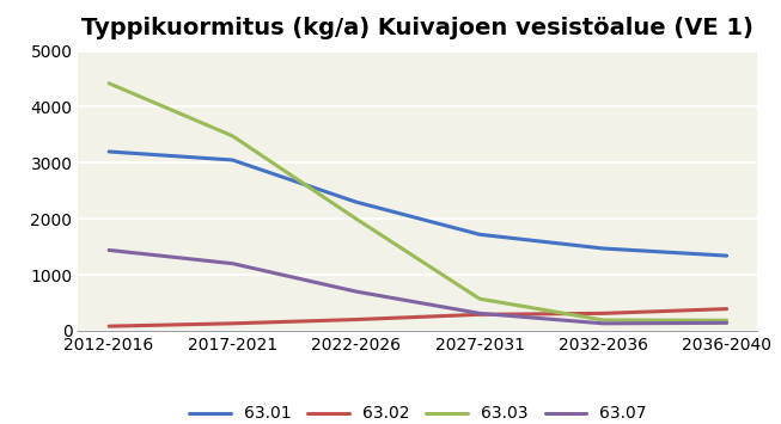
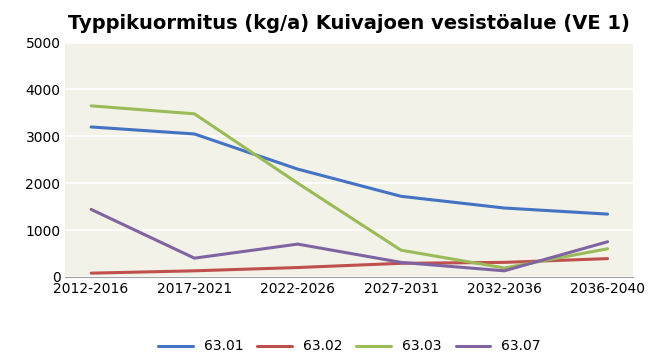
63.03/2012-2016: 4420 -> 3650
63.07/2017-2021: 1200 -> 400
63.03/2036-2040: 180 -> 600
63.07/2036-2040: 140 -> 750
